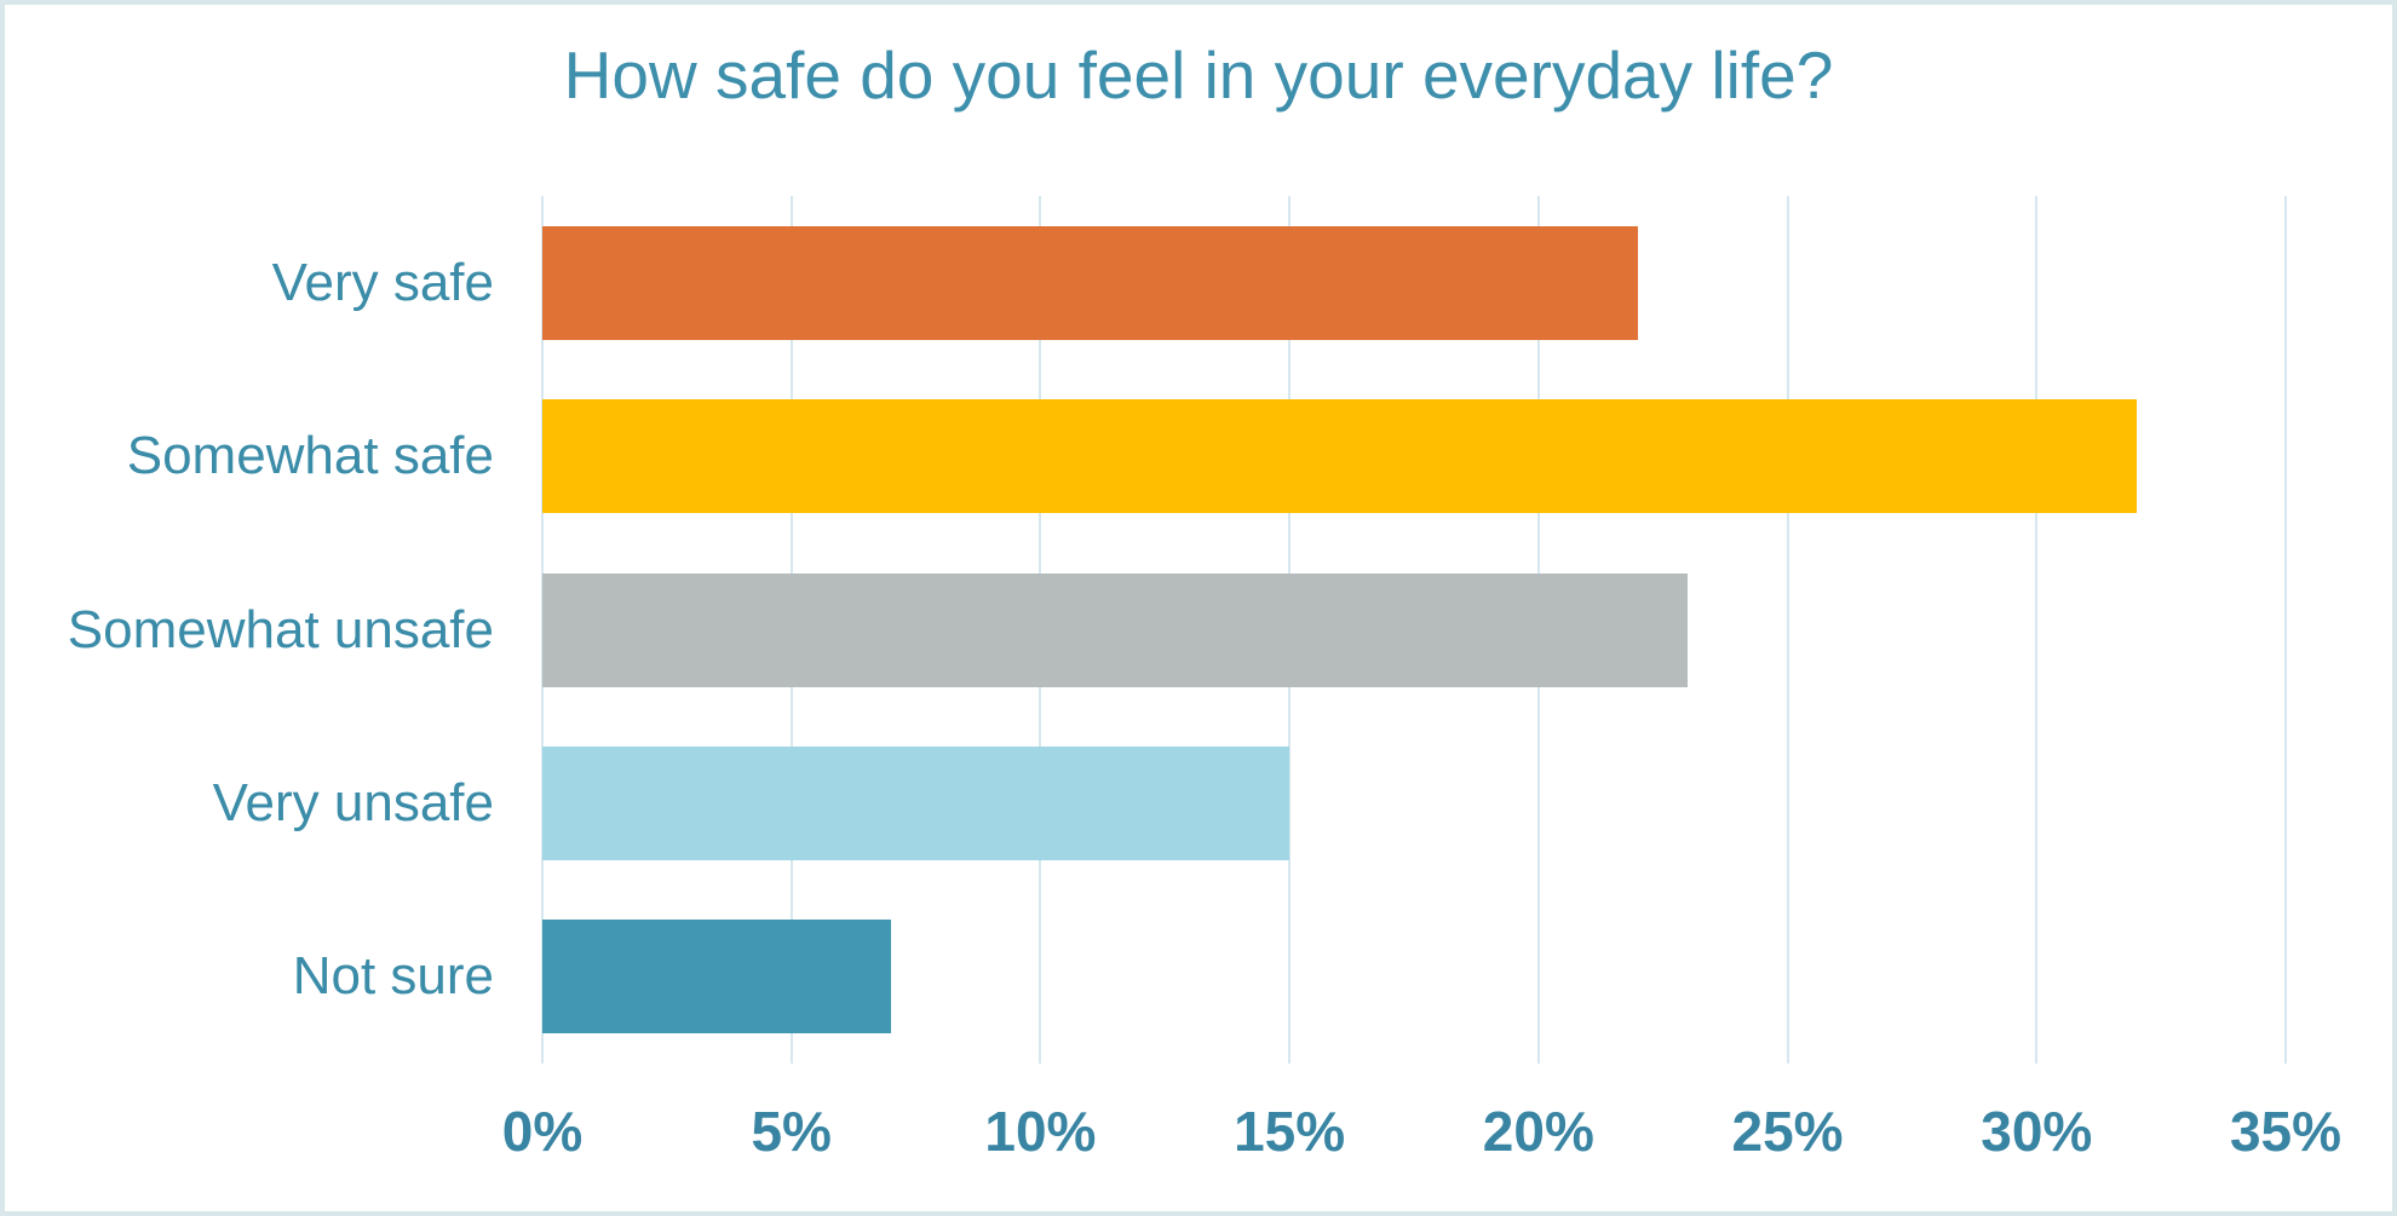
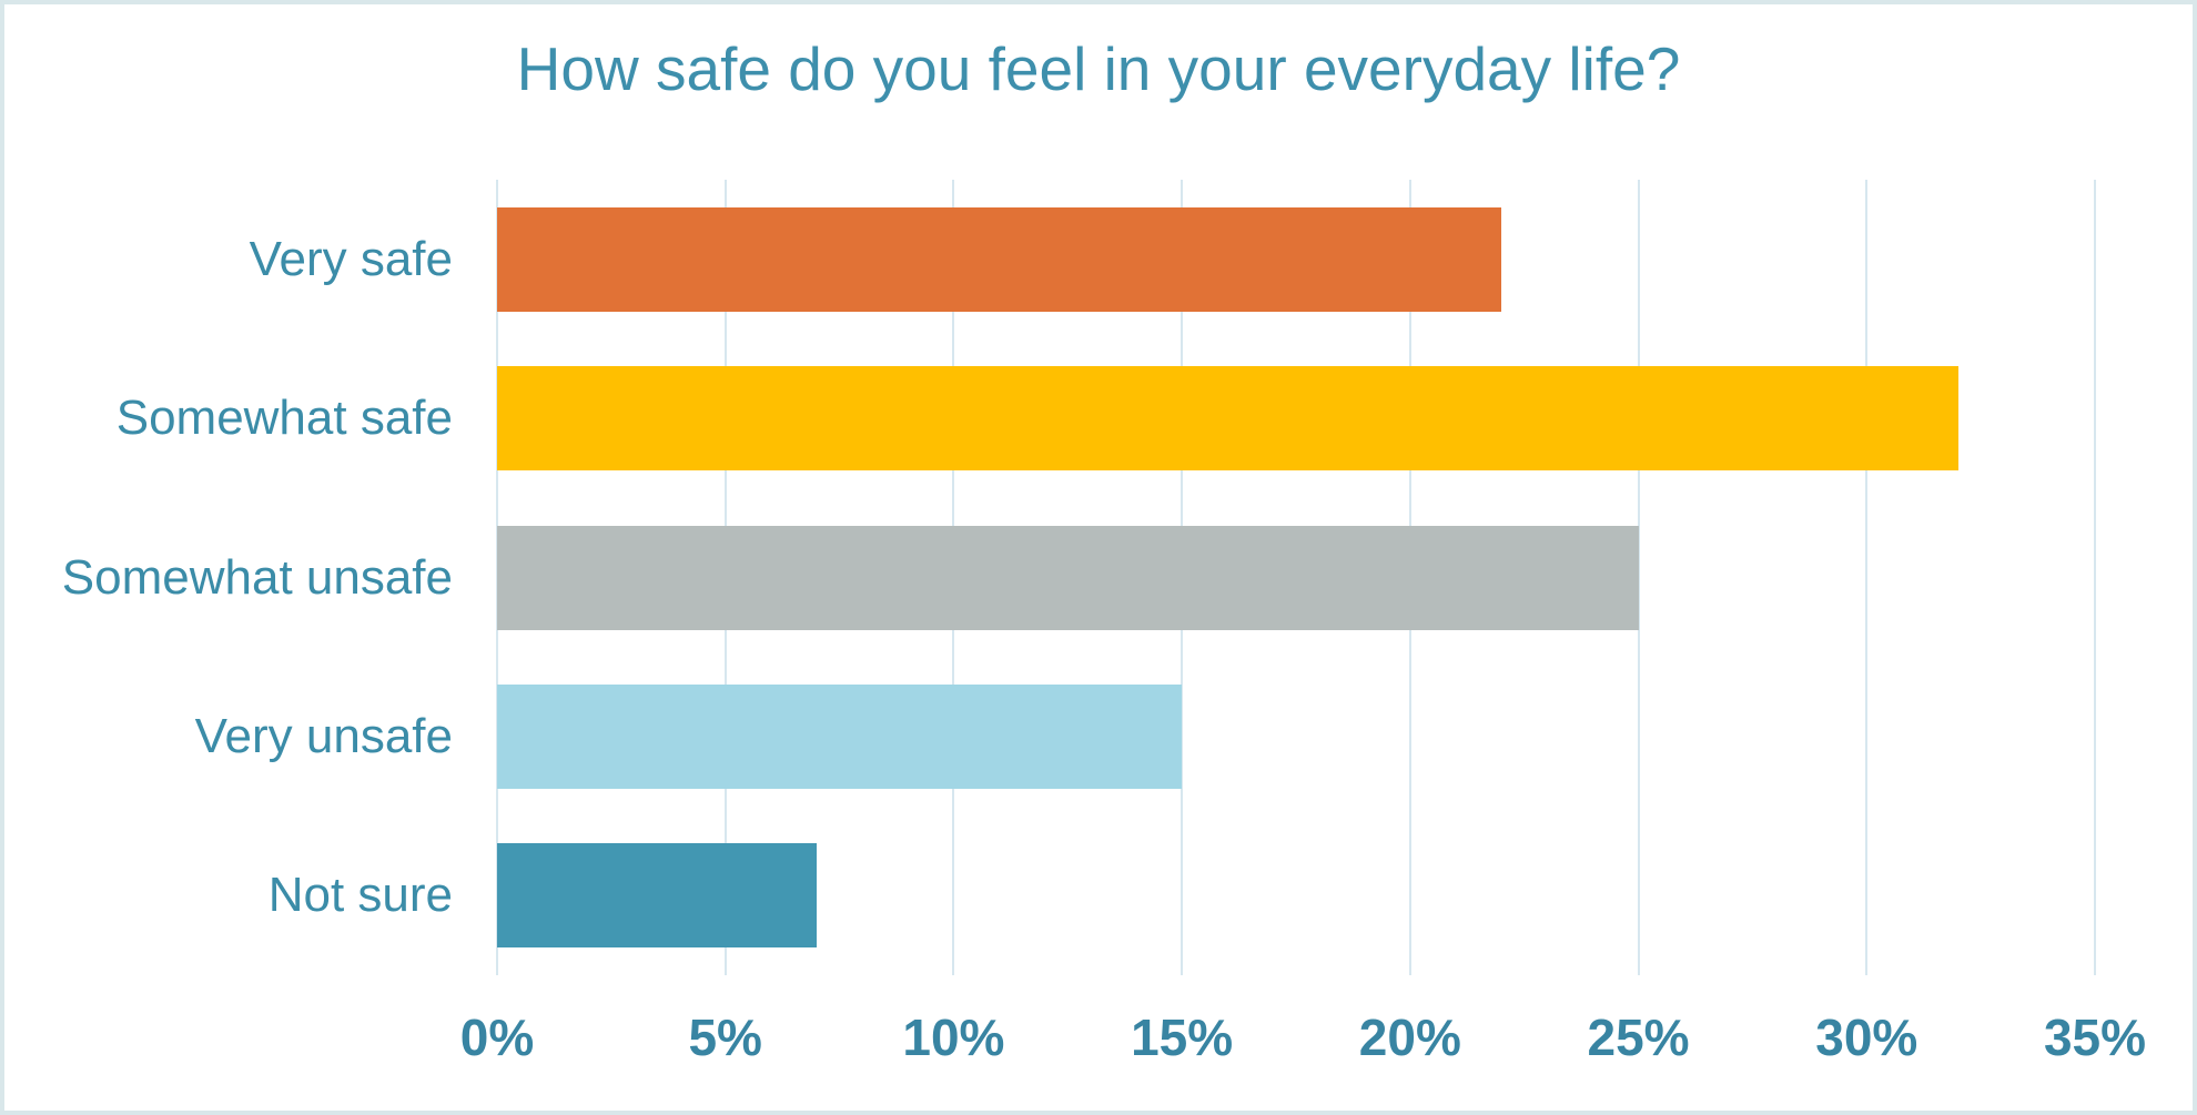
Somewhat unsafe: 23% -> 25%
